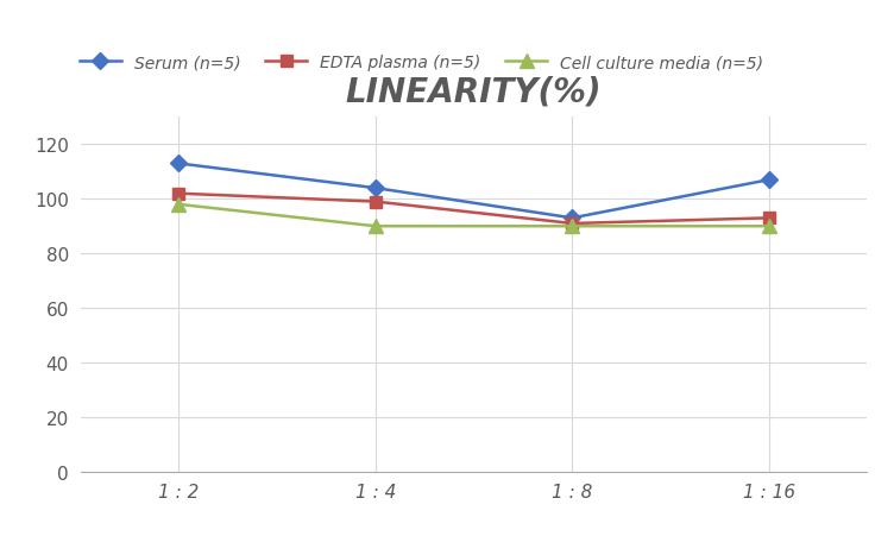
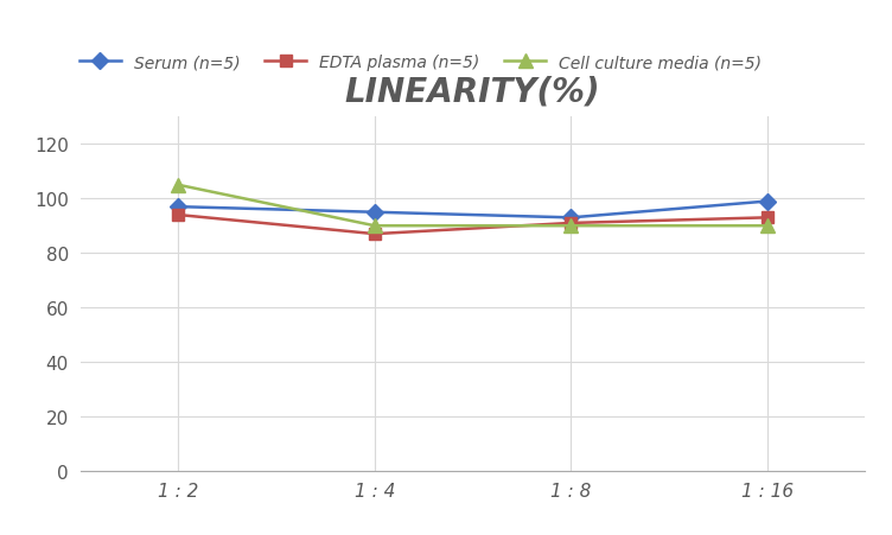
Serum (n=5)/1 : 2: 113 -> 97
EDTA plasma (n=5)/1 : 2: 102 -> 94
Cell culture media (n=5)/1 : 2: 98 -> 105
Serum (n=5)/1 : 4: 104 -> 95
EDTA plasma (n=5)/1 : 4: 99 -> 87
Serum (n=5)/1 : 16: 107 -> 99
